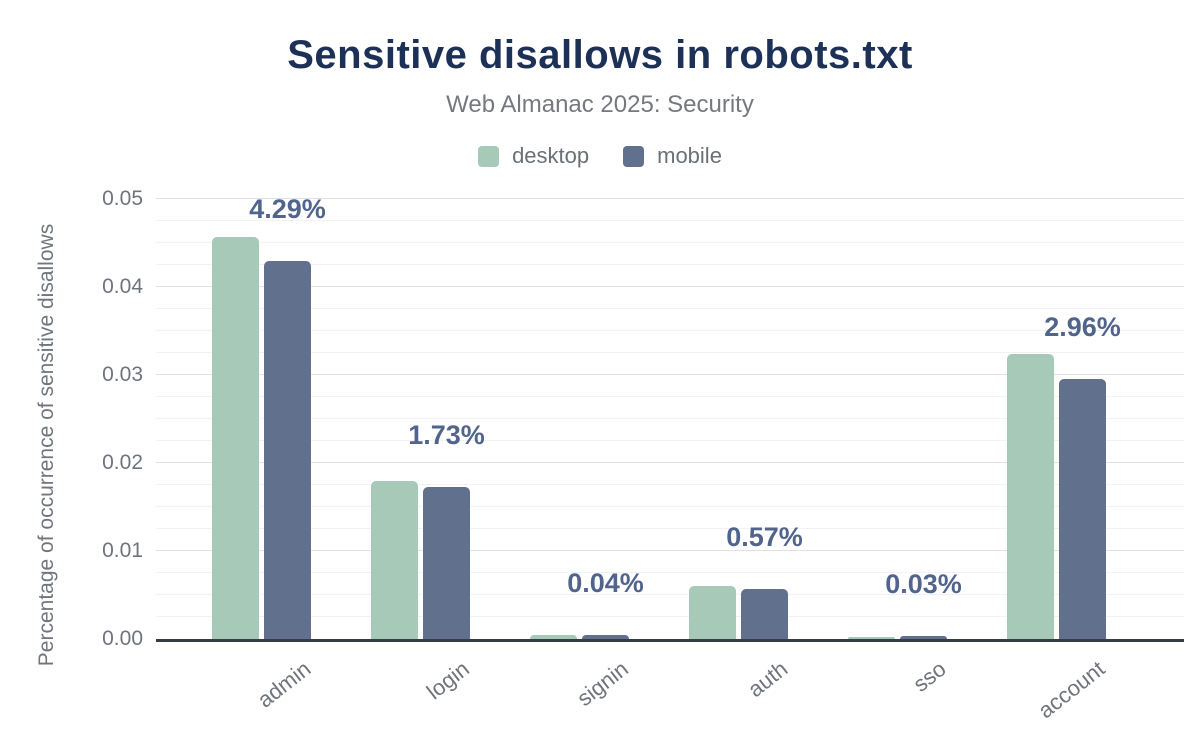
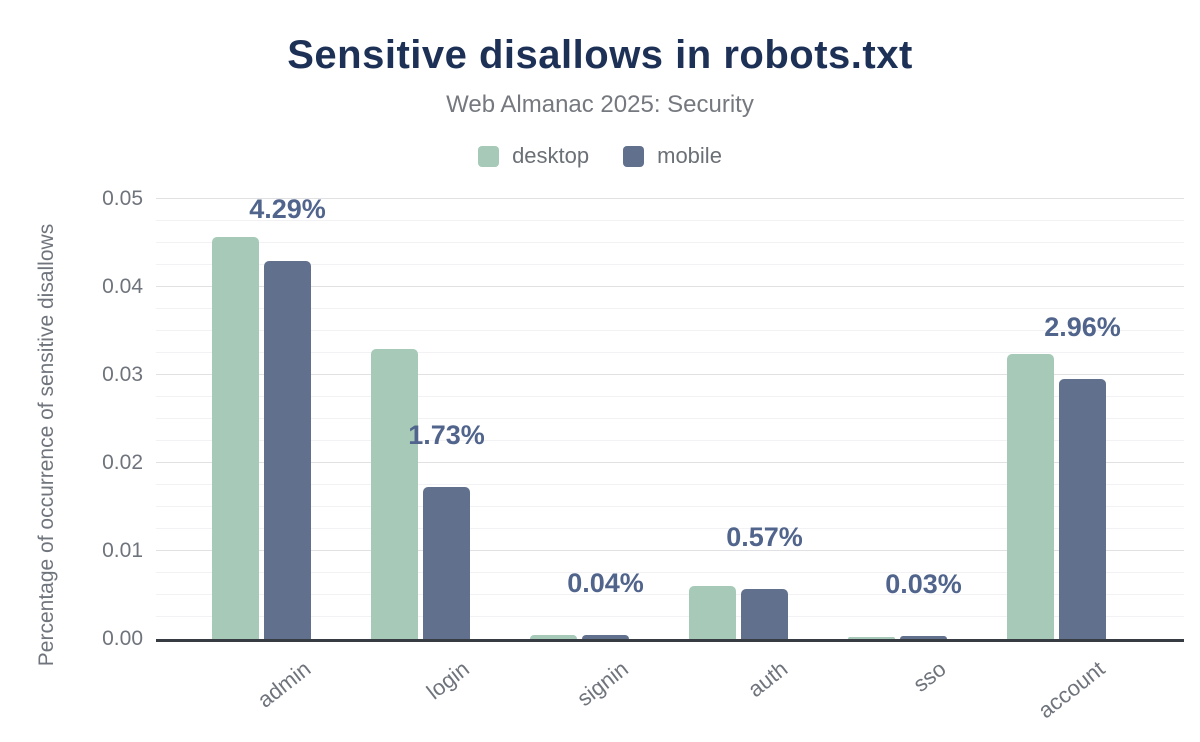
desktop/login: 0.018 -> 0.033
